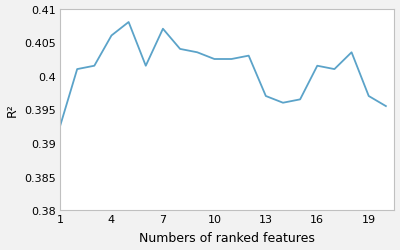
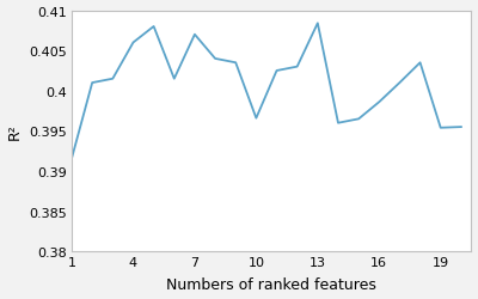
1: 0.3925 -> 0.3916
10: 0.4025 -> 0.3966
13: 0.3970 -> 0.4084
16: 0.4015 -> 0.3986
19: 0.3970 -> 0.3954
